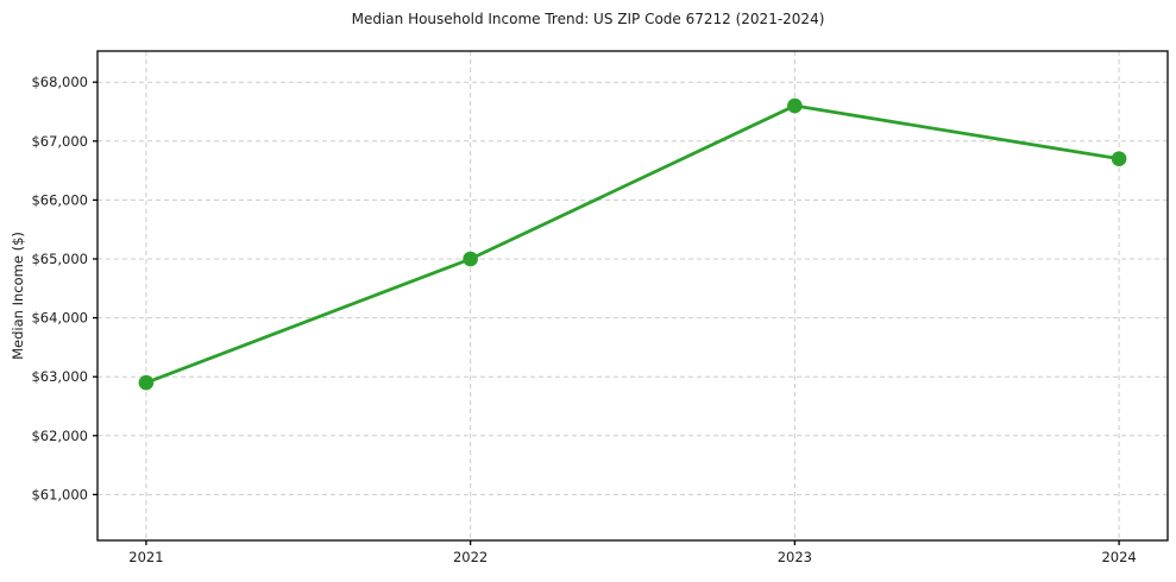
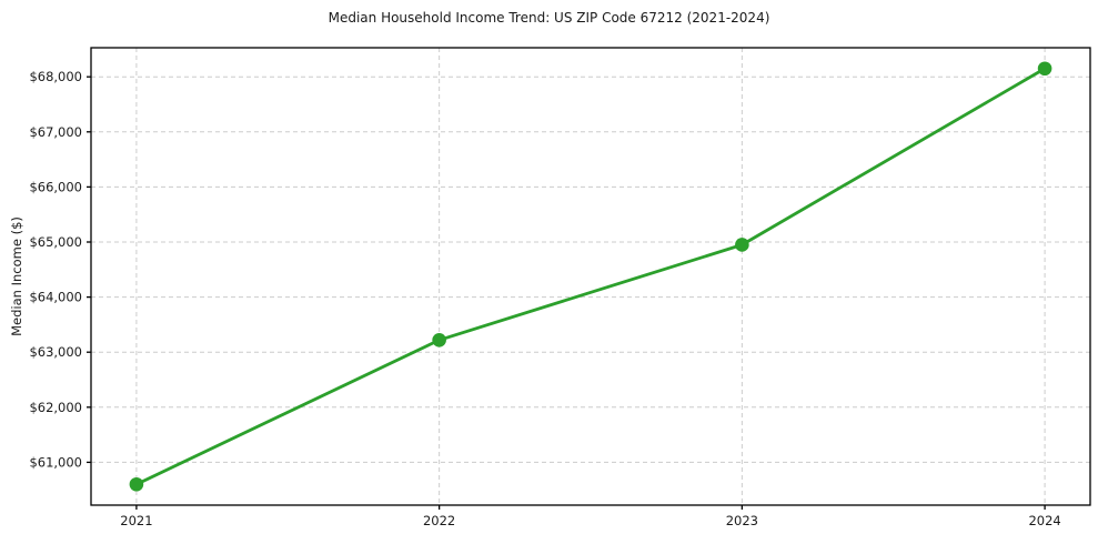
2021: $62900 -> $60600
2022: $65000 -> $63200
2023: $67600 -> $65000
2024: $66700 -> $68200
